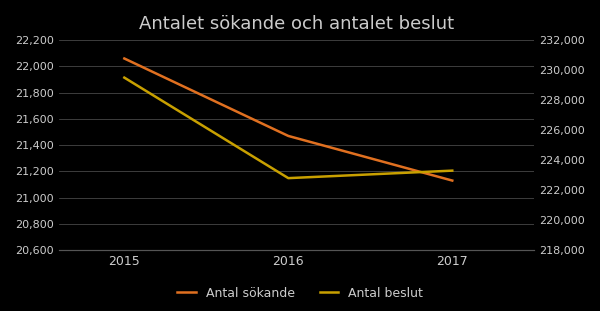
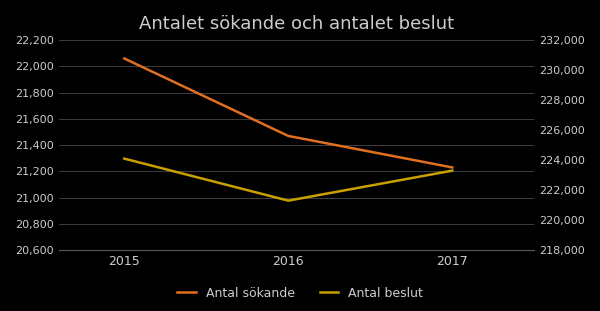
Antal beslut/2015: 229,500 -> 224,100
Antal beslut/2016: 222,800 -> 221,300
Antal sökande/2017: 21,130 -> 21,230
